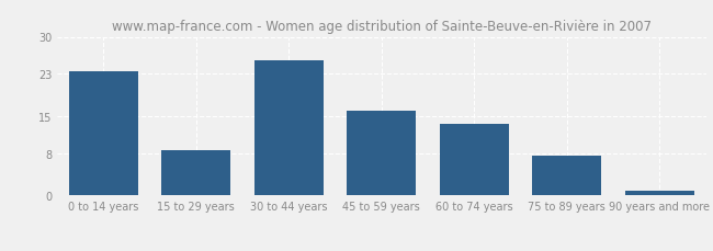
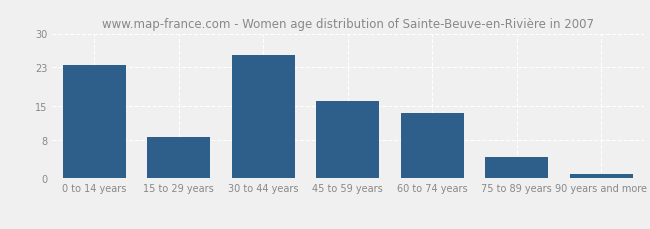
75 to 89 years: 7.5 -> 4.5
